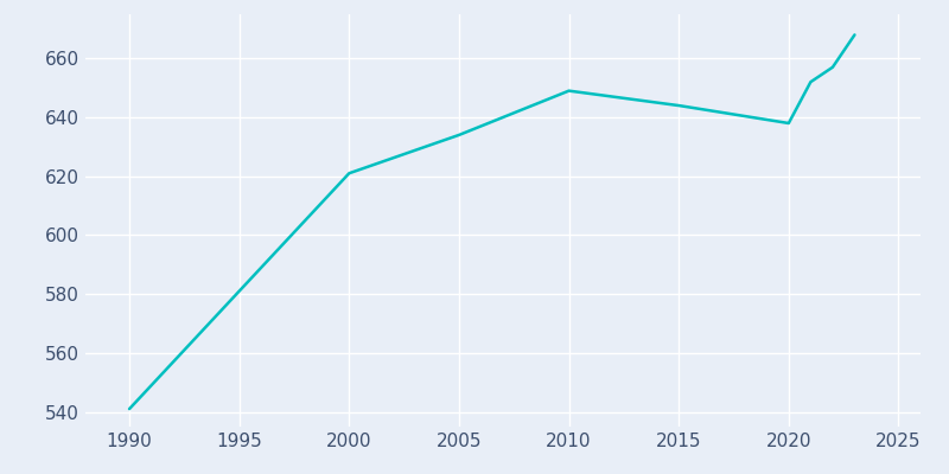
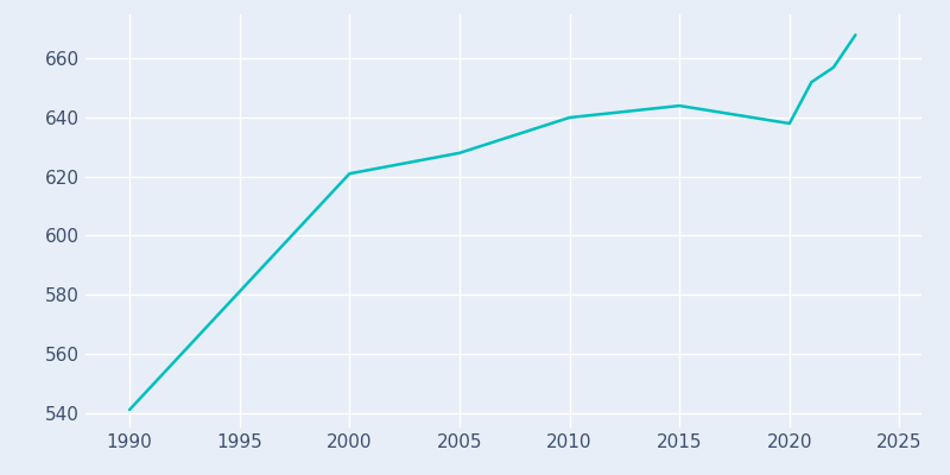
2005: 634 -> 628
2010: 649 -> 640
